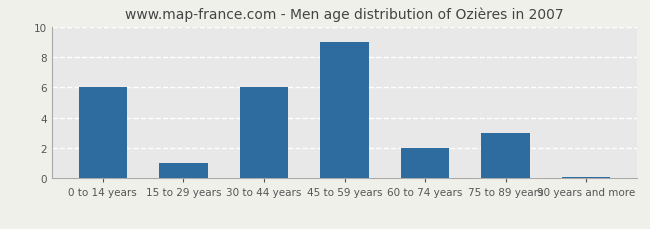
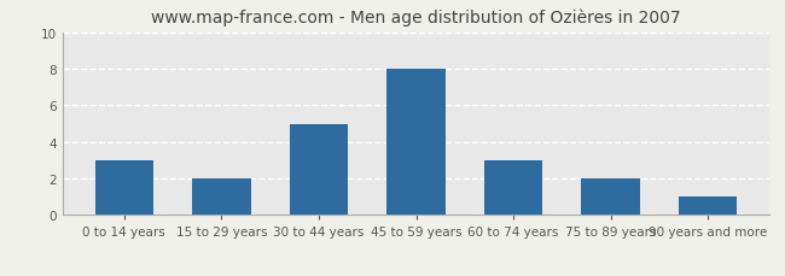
0 to 14 years: 6.0 -> 3.0
15 to 29 years: 1.0 -> 2.0
30 to 44 years: 6.0 -> 5.0
45 to 59 years: 9.0 -> 8.0
60 to 74 years: 2.0 -> 3.0
75 to 89 years: 3.0 -> 2.0
90 years and more: 0.1 -> 1.0
